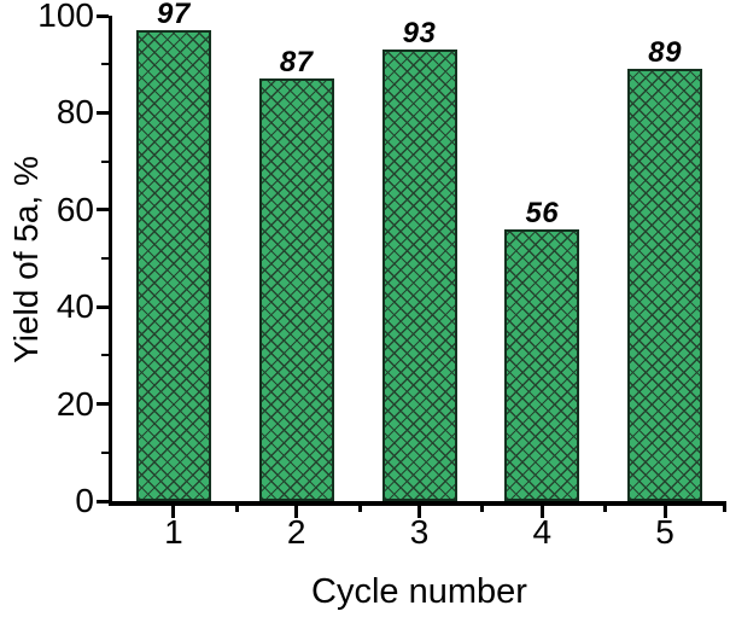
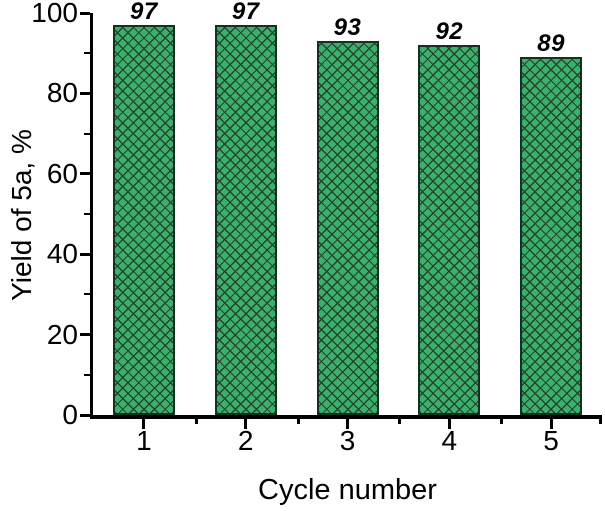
2: 87 -> 97
4: 56 -> 92
